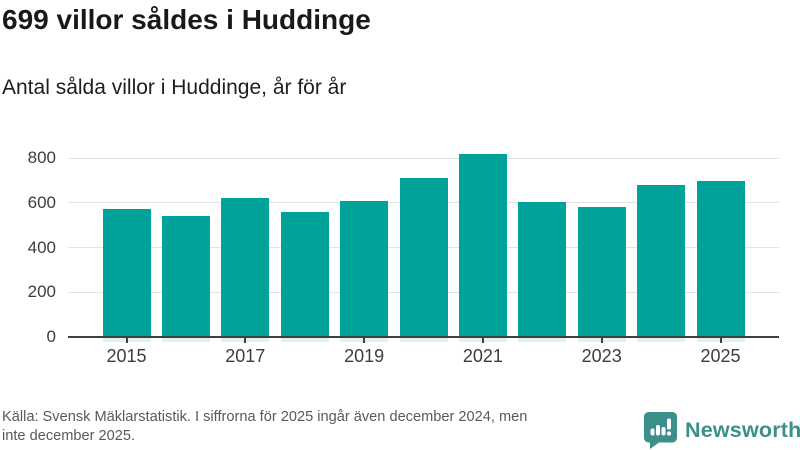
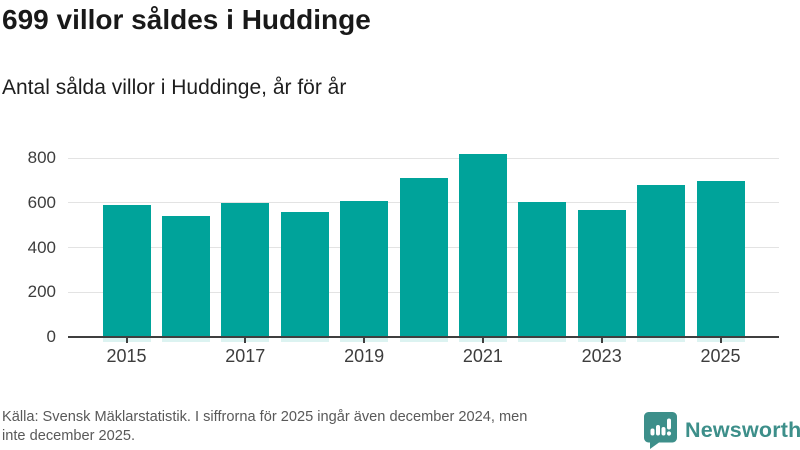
2015: 570 -> 590
2017: 620 -> 600
2023: 580 -> 570
